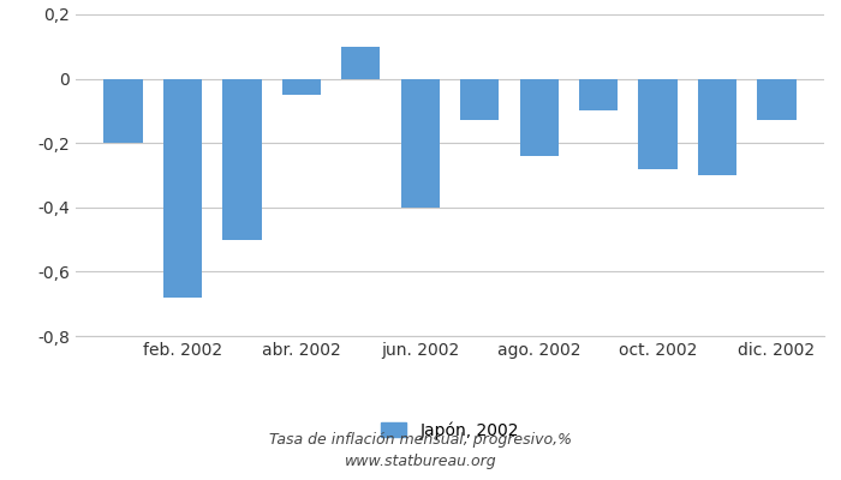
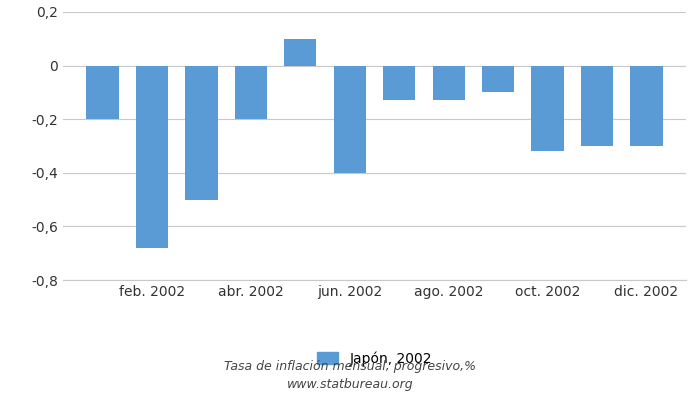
abr. 2002: -0,05 -> -0,20
ago. 2002: -0,24 -> -0,13
oct. 2002: -0,28 -> -0,32
dic. 2002: -0,13 -> -0,30
